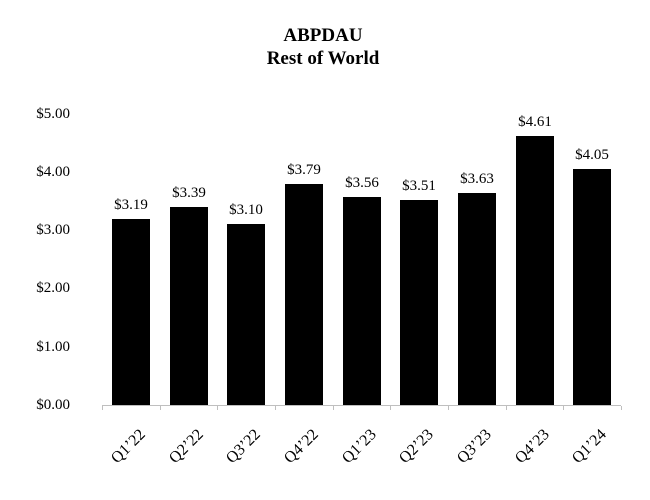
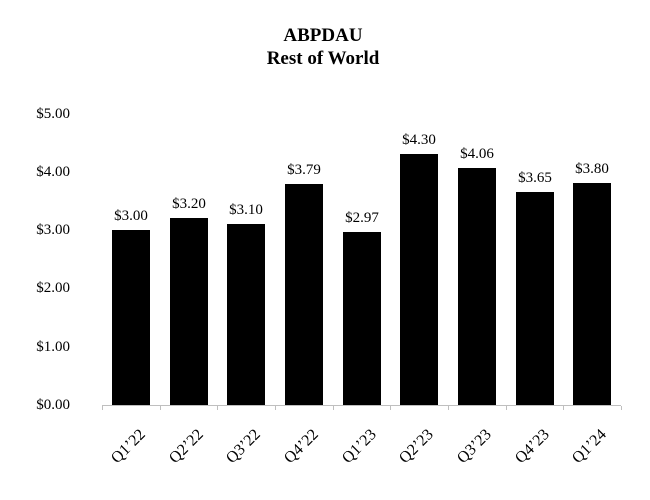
Q1’22: $3.19 -> $3.00
Q2’22: $3.39 -> $3.20
Q1’23: $3.56 -> $2.97
Q2’23: $3.51 -> $4.30
Q3’23: $3.63 -> $4.06
Q4’23: $4.61 -> $3.65
Q1’24: $4.05 -> $3.80
